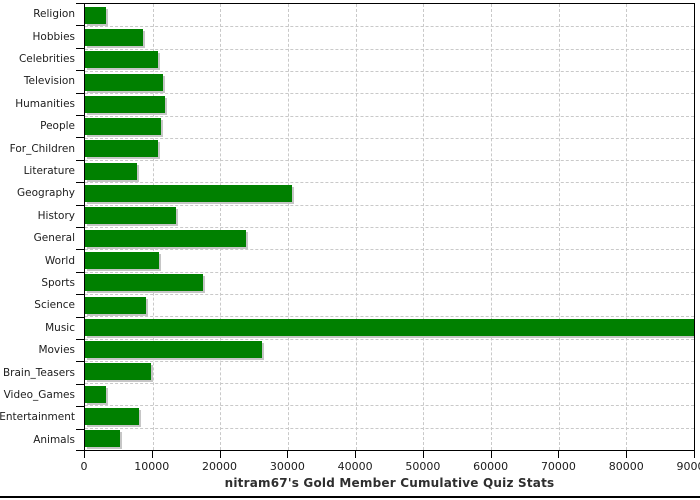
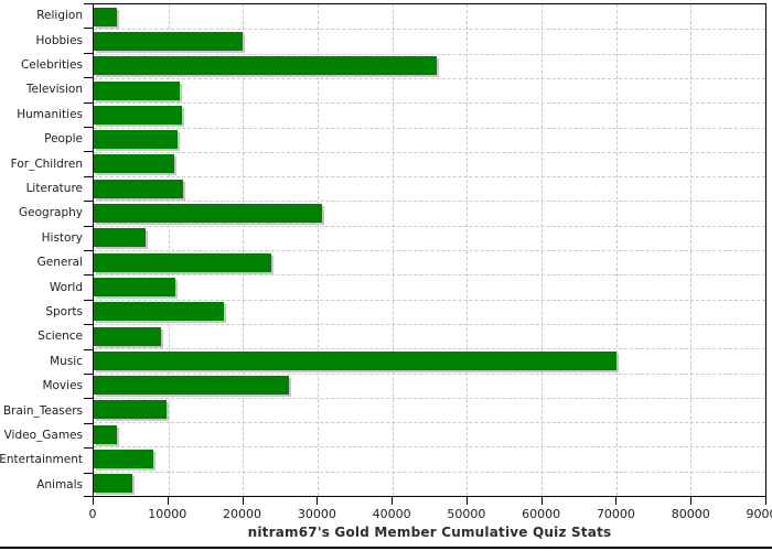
Hobbies: 9000 -> 20000
Celebrities: 11000 -> 46000
Literature: 8000 -> 12000
History: 13000 -> 7000
Music: 90000 -> 70000
